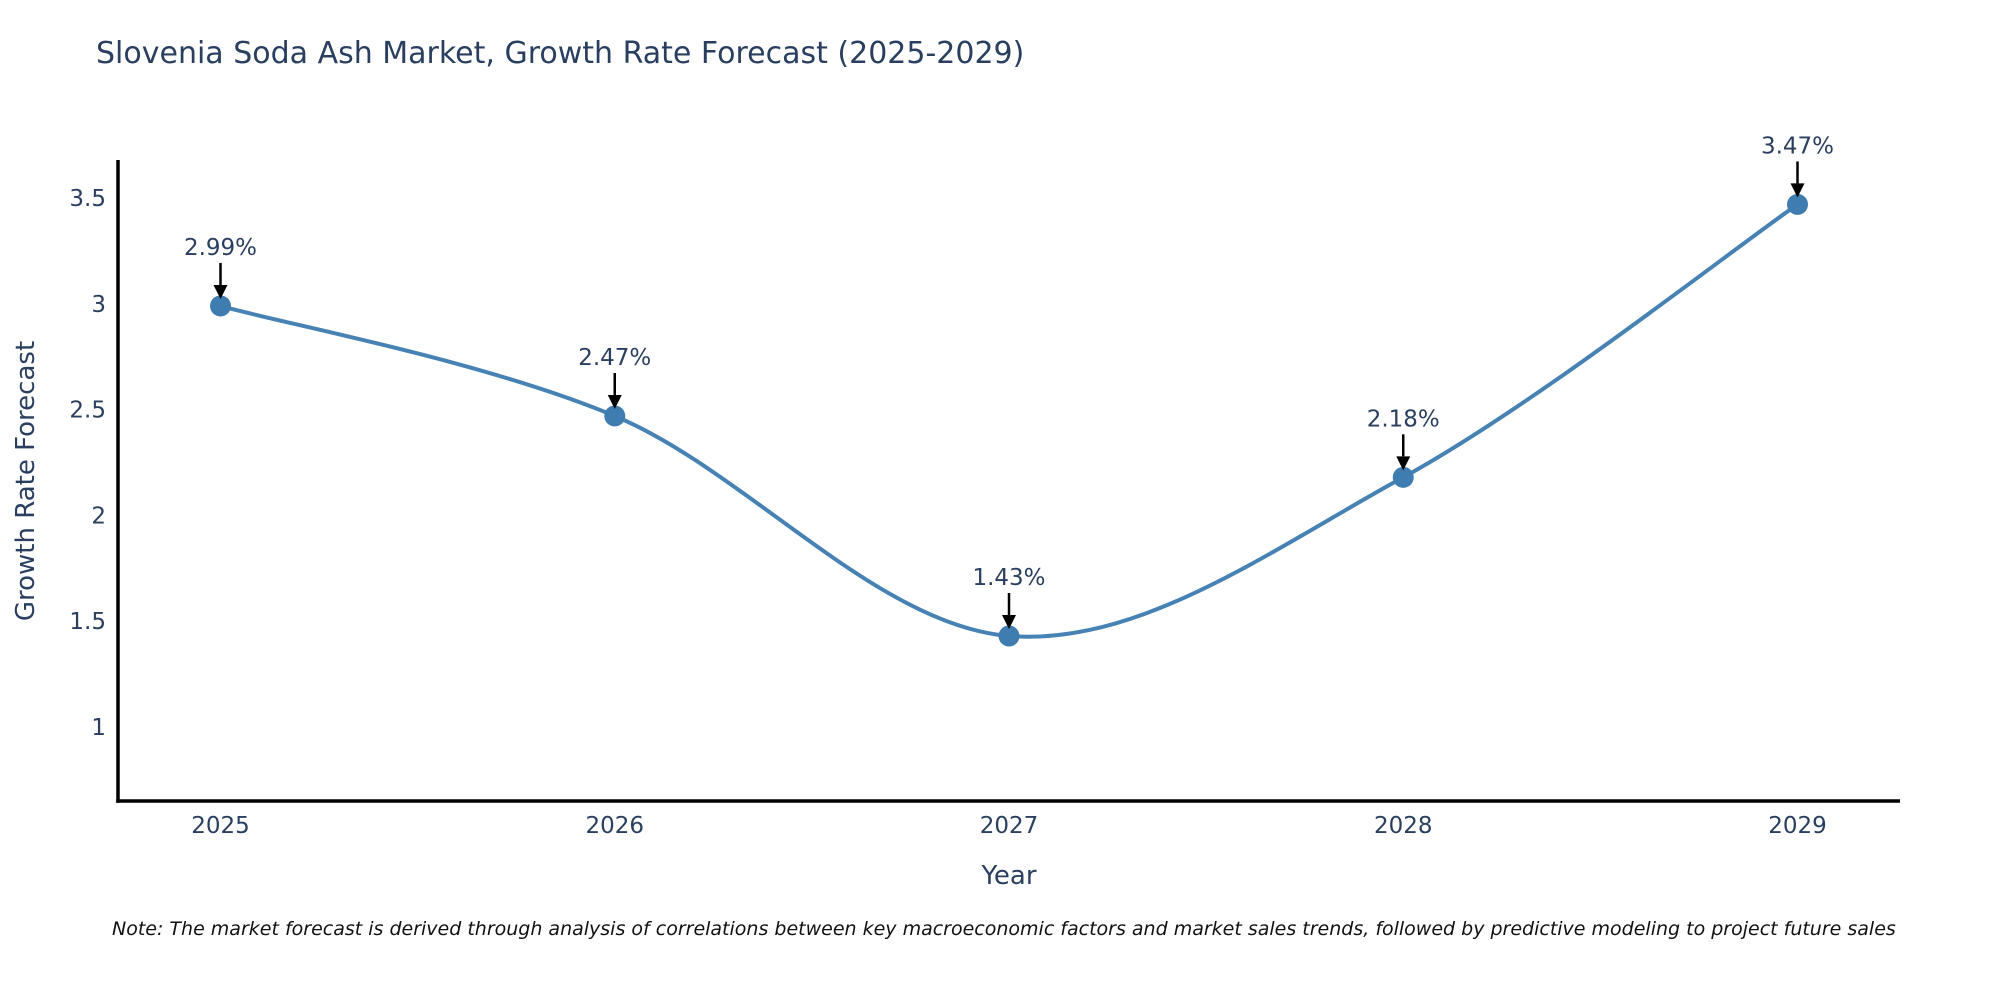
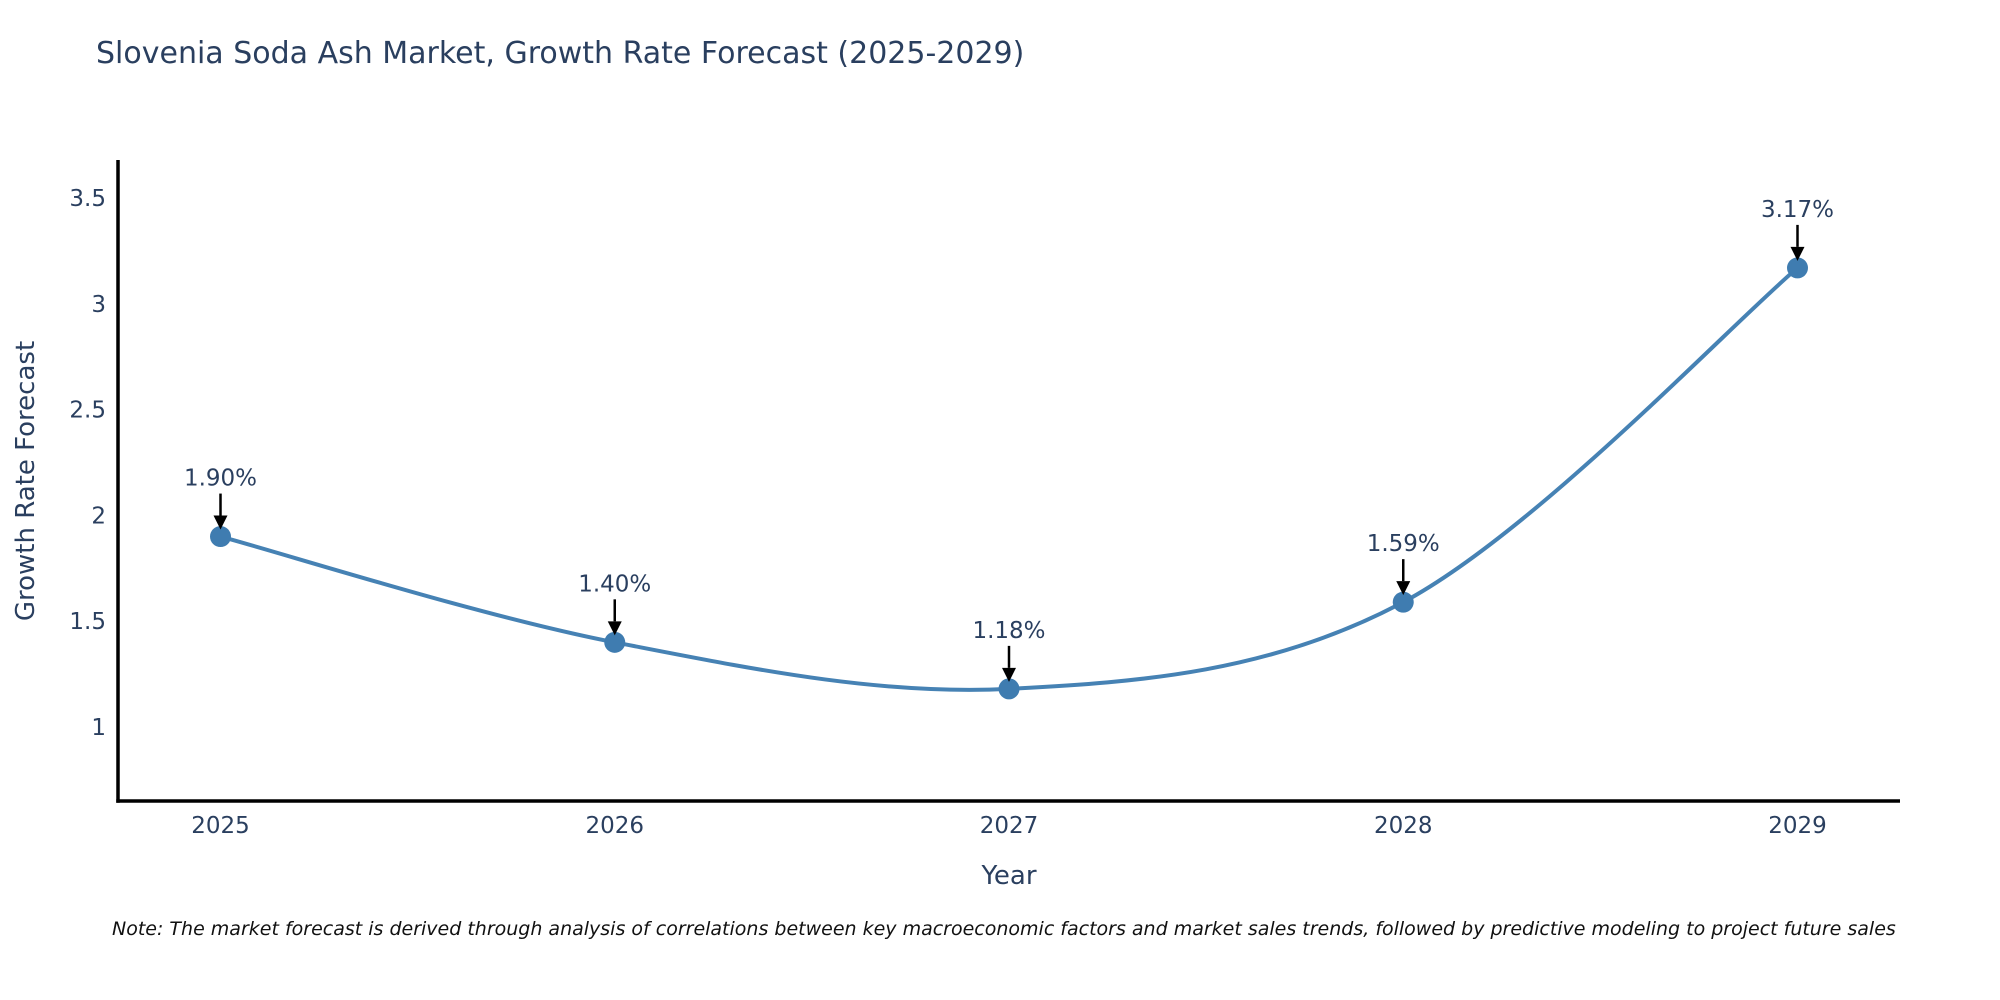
2025: 2.99% -> 1.90%
2026: 2.47% -> 1.40%
2027: 1.43% -> 1.18%
2028: 2.18% -> 1.59%
2029: 3.47% -> 3.17%
